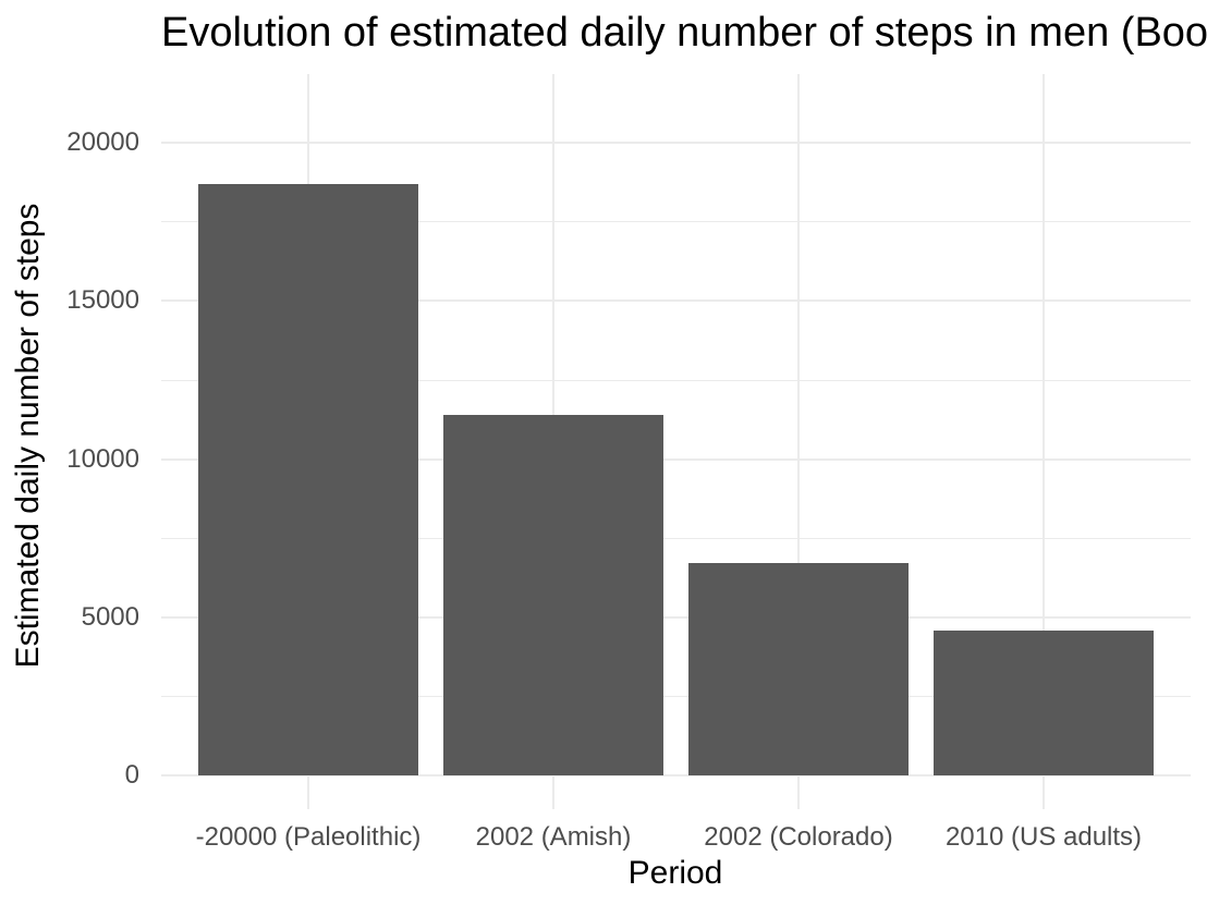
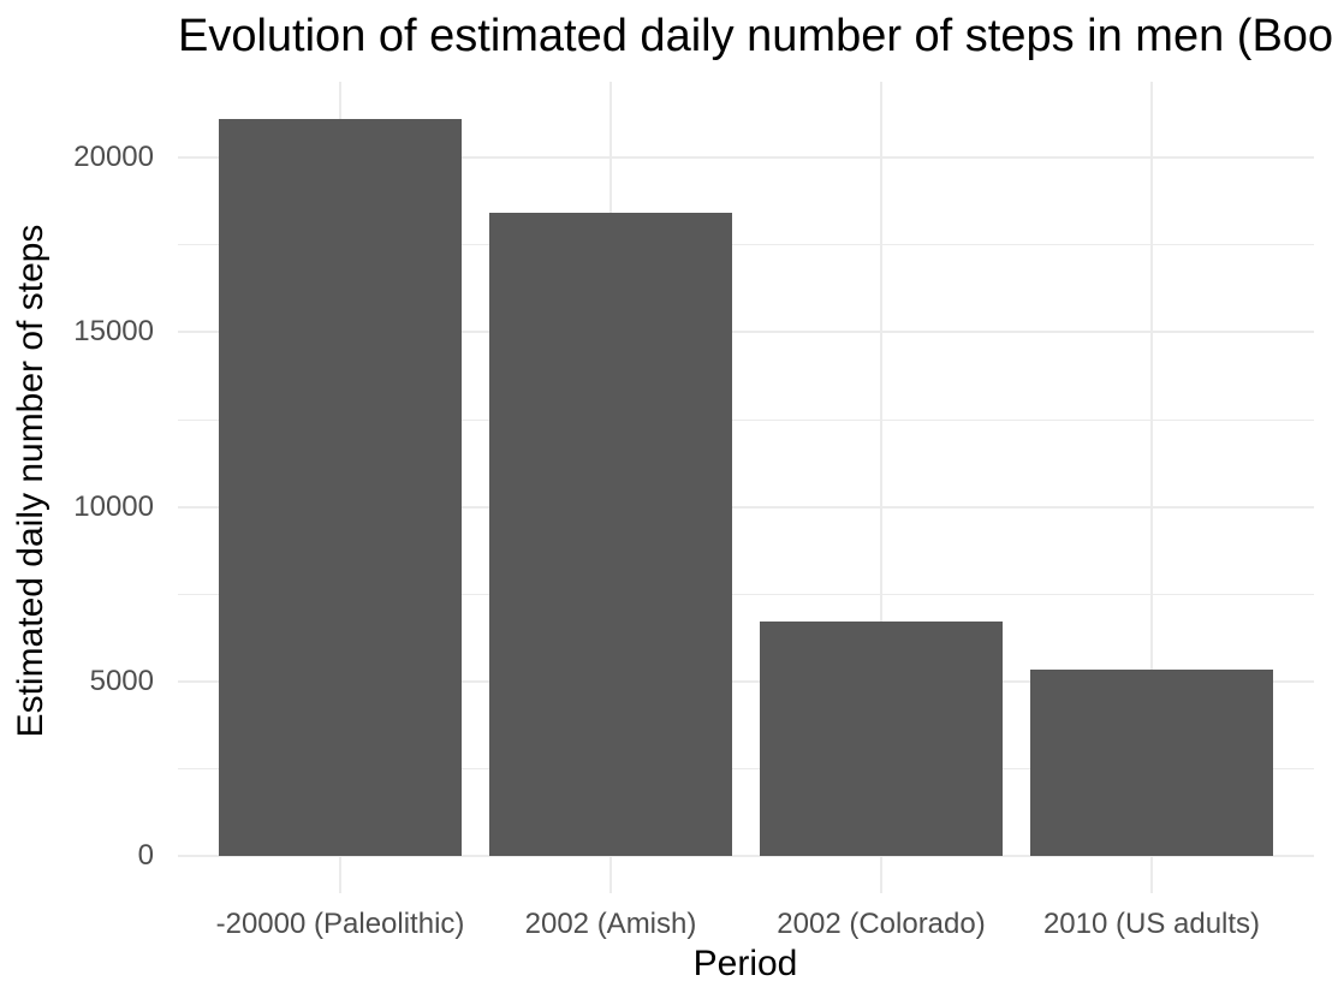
-20000 (Paleolithic): 18700 -> 21100
2002 (Amish): 11400 -> 18400
2010 (US adults): 4600 -> 5300
